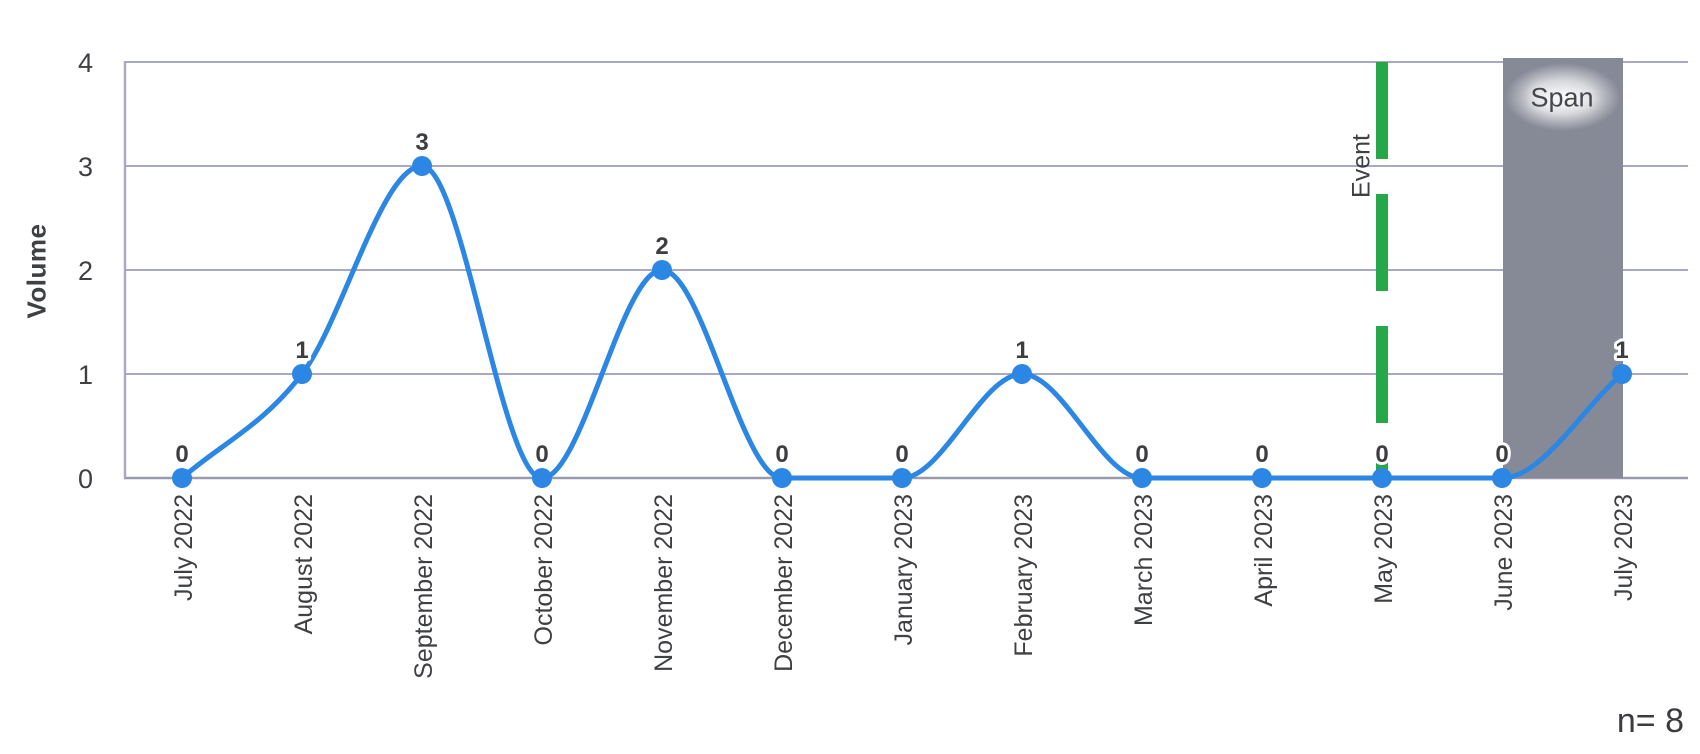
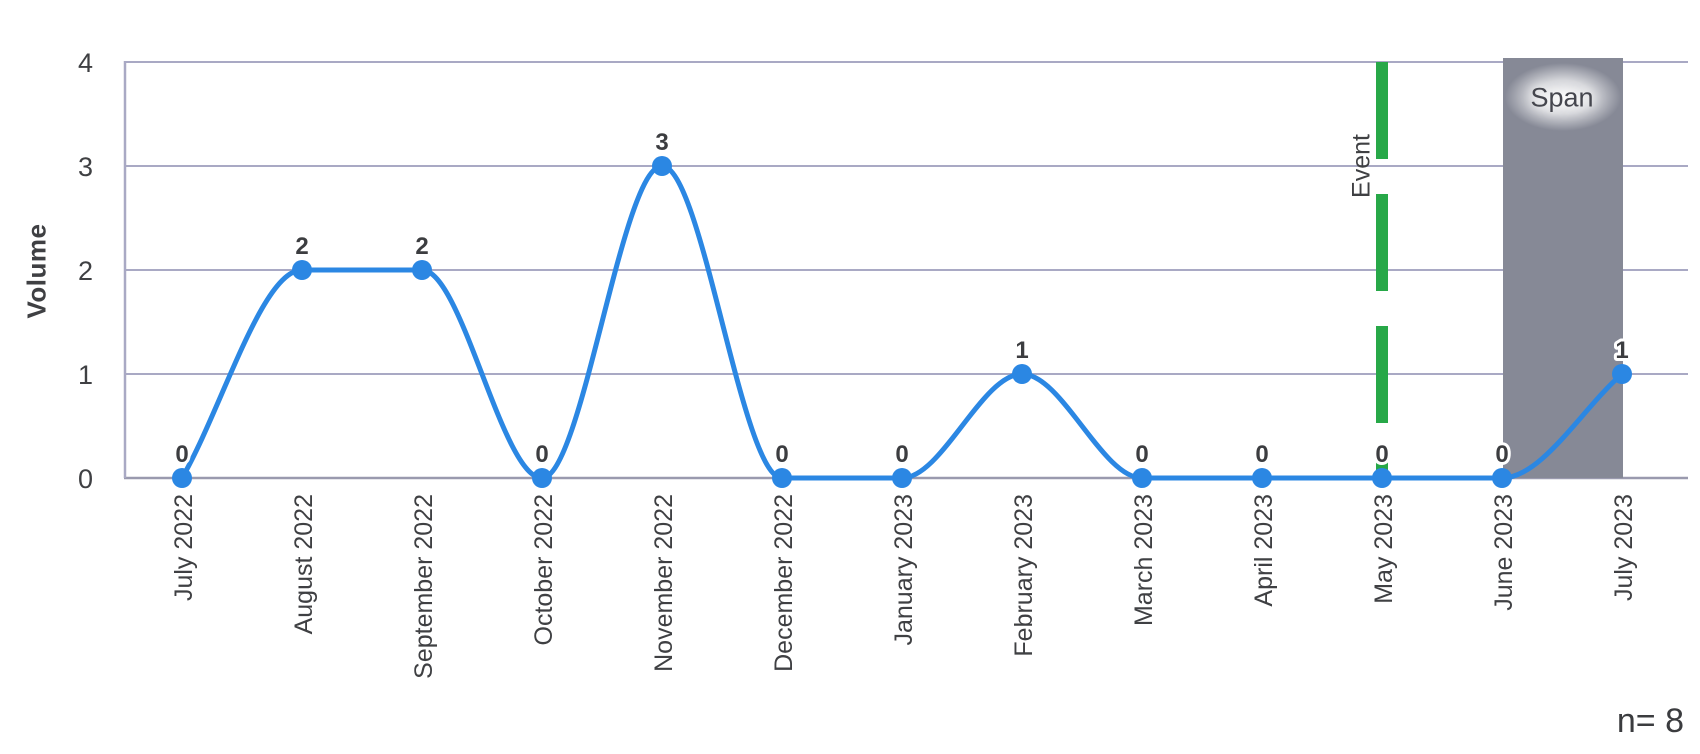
August 2022: 1 -> 2
September 2022: 3 -> 2
November 2022: 2 -> 3
